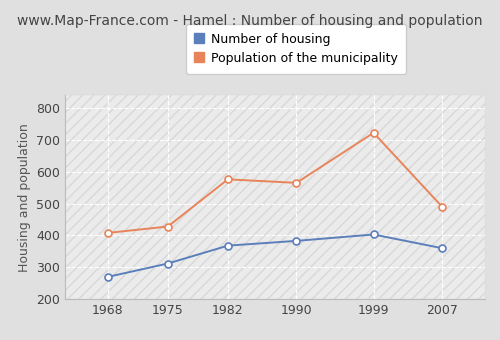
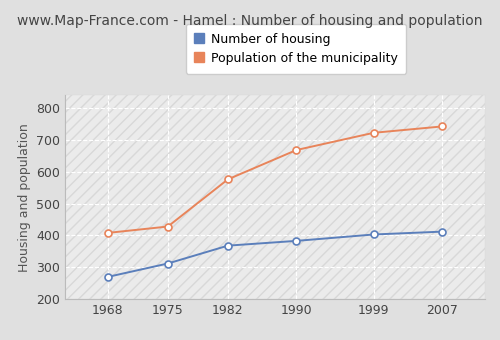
Population of the municipality/1990: 565 -> 668
Number of housing/2007: 360 -> 412
Population of the municipality/2007: 490 -> 742
